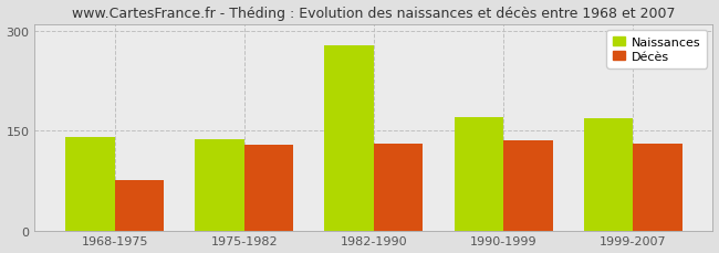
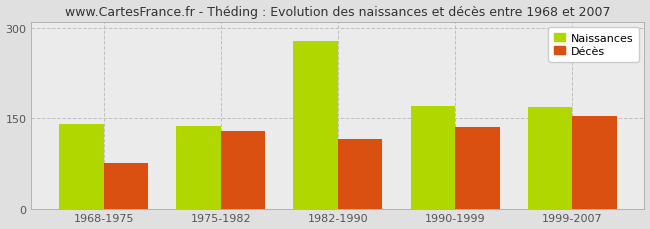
Décès/1982-1990: 130 -> 116
Décès/1999-2007: 130 -> 154
